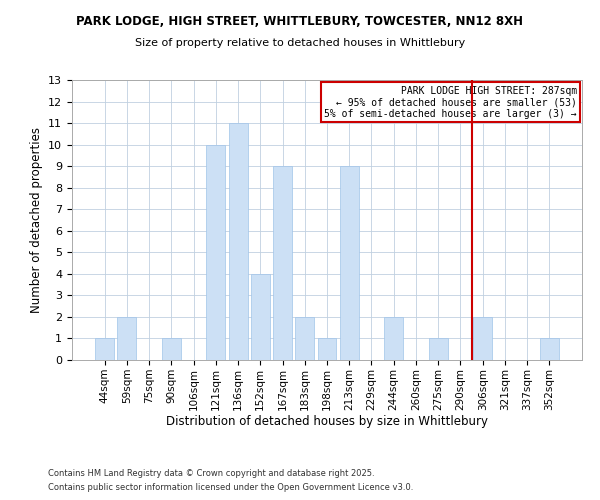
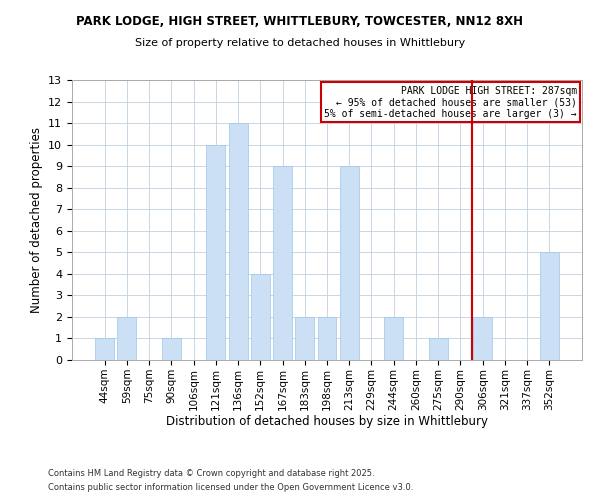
198sqm: 1 -> 2
352sqm: 1 -> 5
